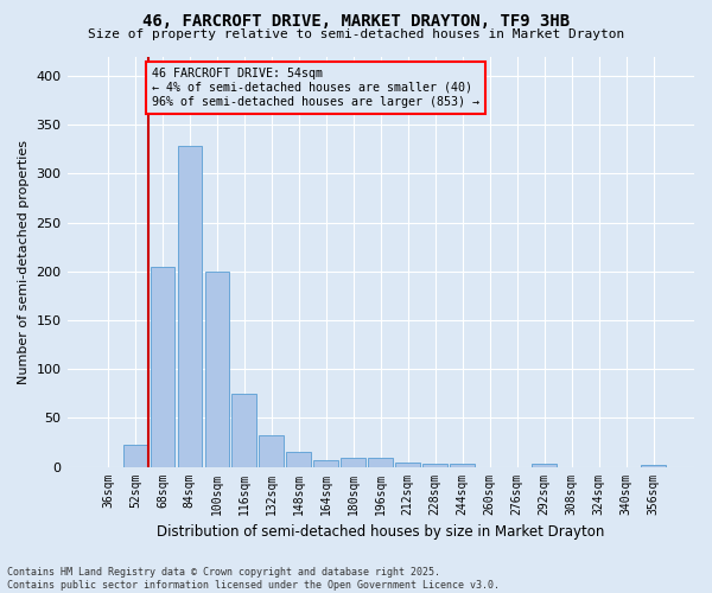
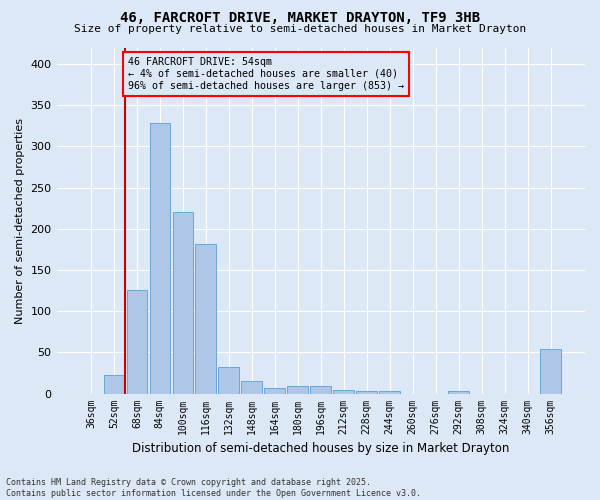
68sqm: 205 -> 126
100sqm: 200 -> 220
116sqm: 75 -> 182
356sqm: 2 -> 54
